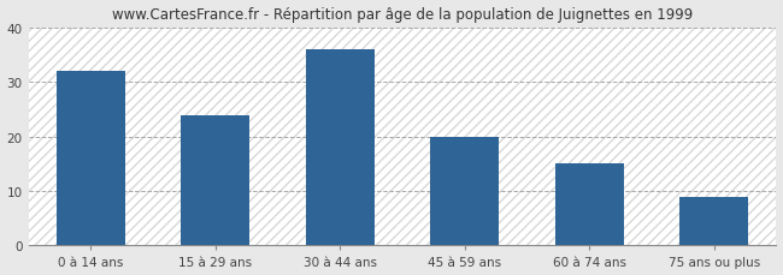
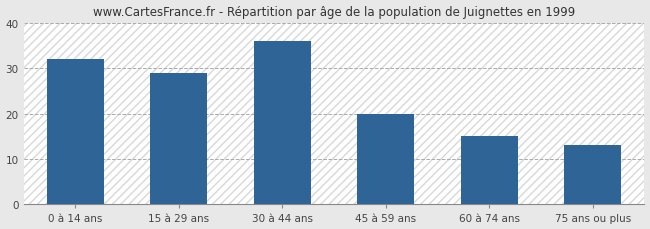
15 à 29 ans: 24 -> 29
75 ans ou plus: 9 -> 13
